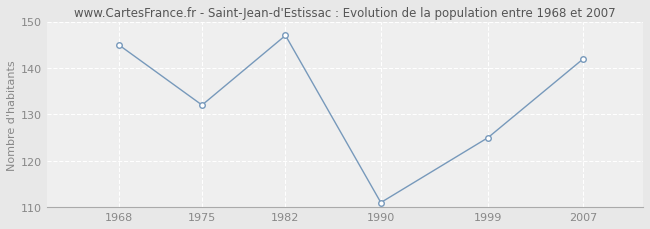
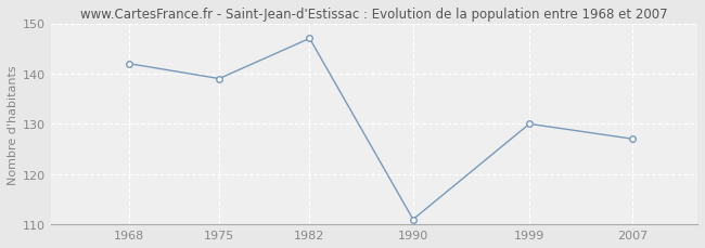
1968: 145 -> 142
1975: 132 -> 139
1999: 125 -> 130
2007: 142 -> 127
